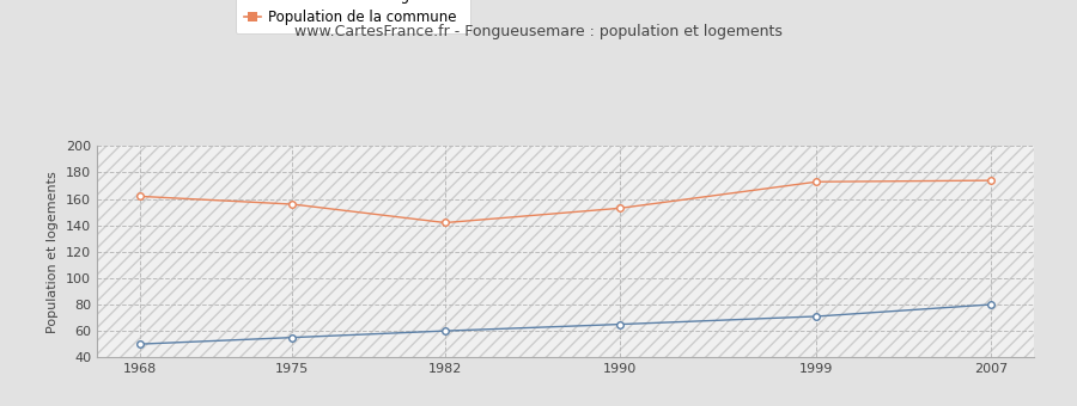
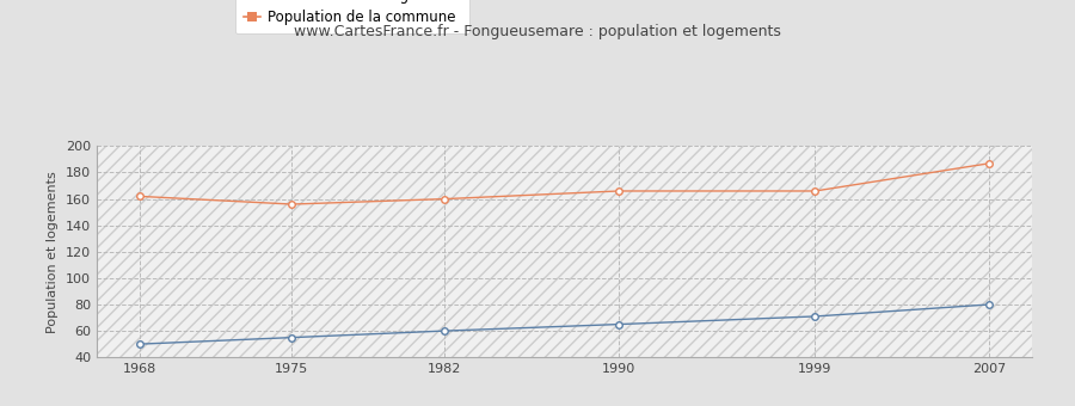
Population de la commune/1982: 142 -> 160
Population de la commune/1990: 153 -> 166
Population de la commune/1999: 173 -> 166
Population de la commune/2007: 174 -> 187
